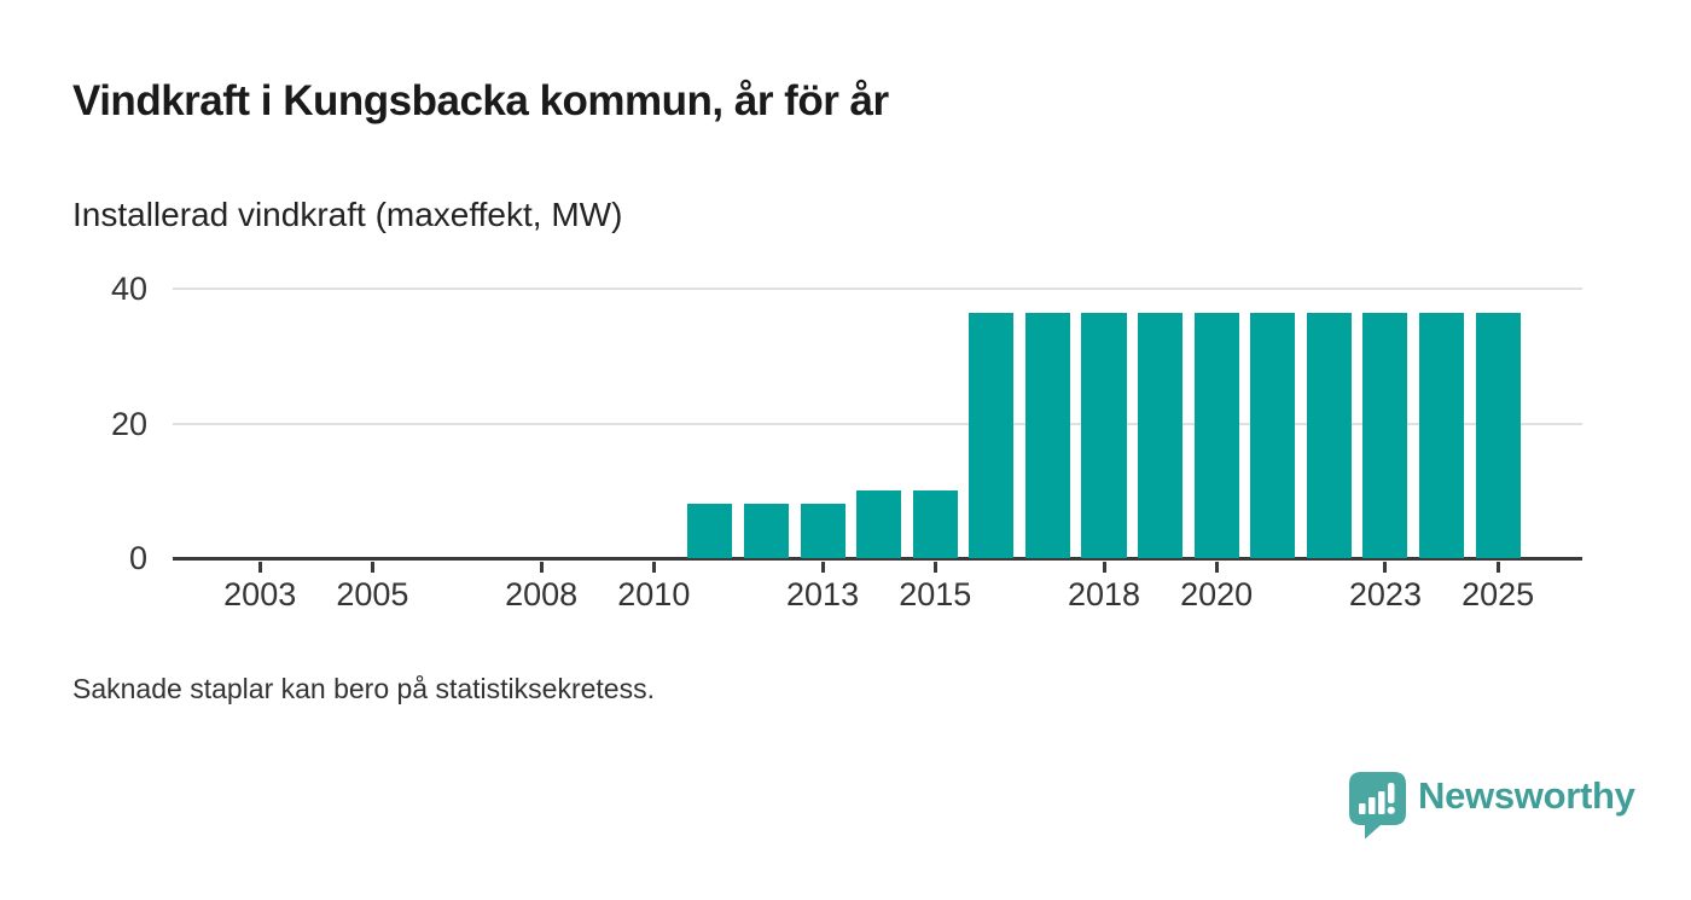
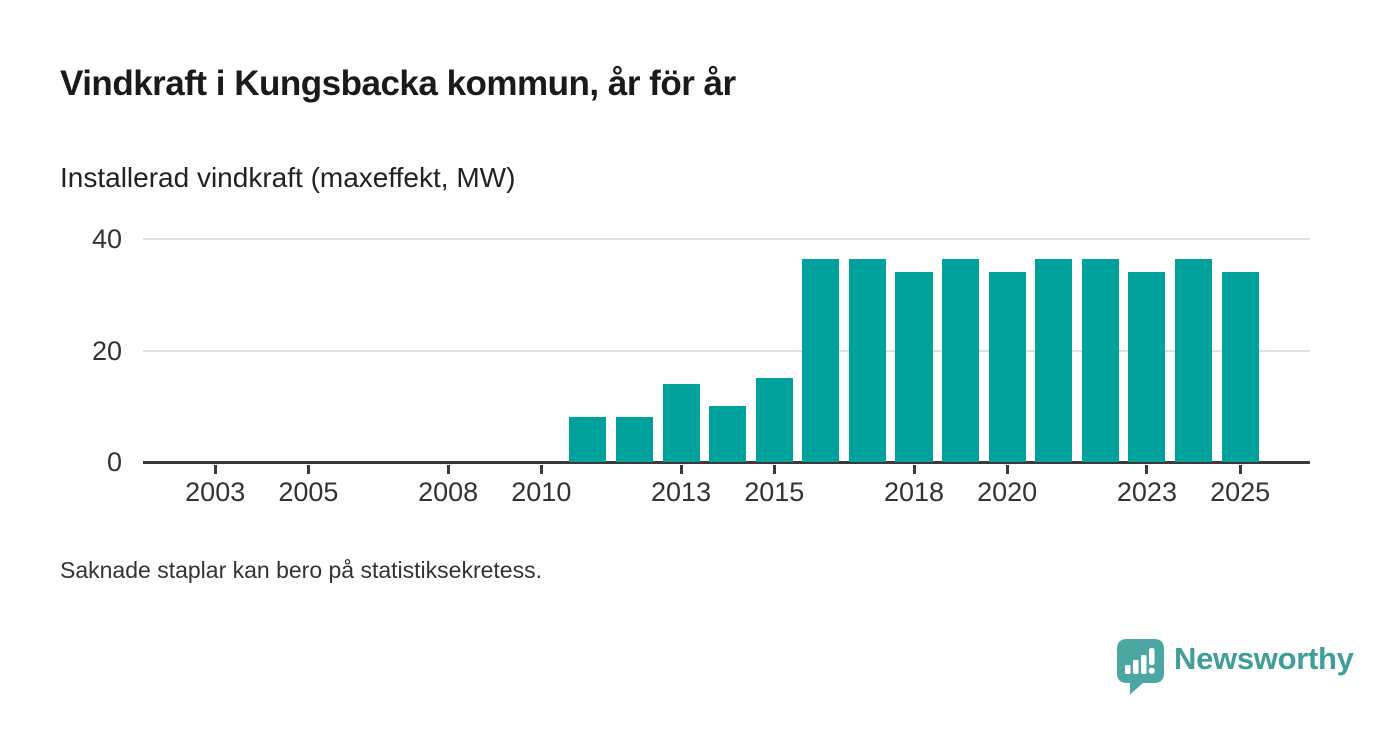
2013: 8 -> 14
2015: 10 -> 15
2018: 36 -> 34
2020: 36 -> 34
2023: 36 -> 34
2025: 36 -> 34
